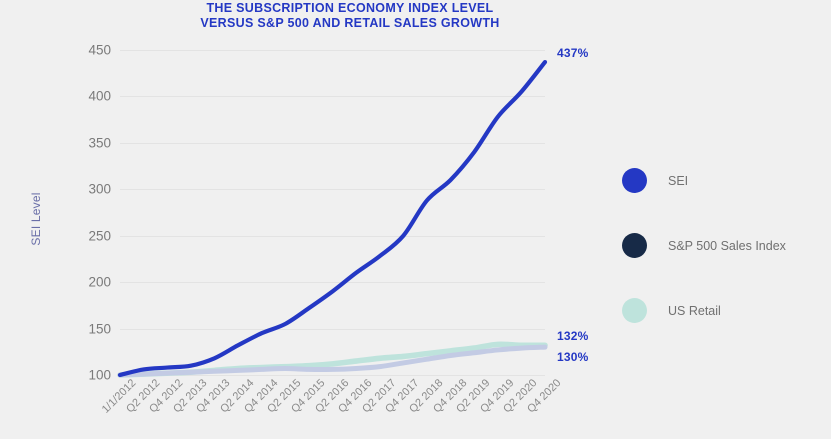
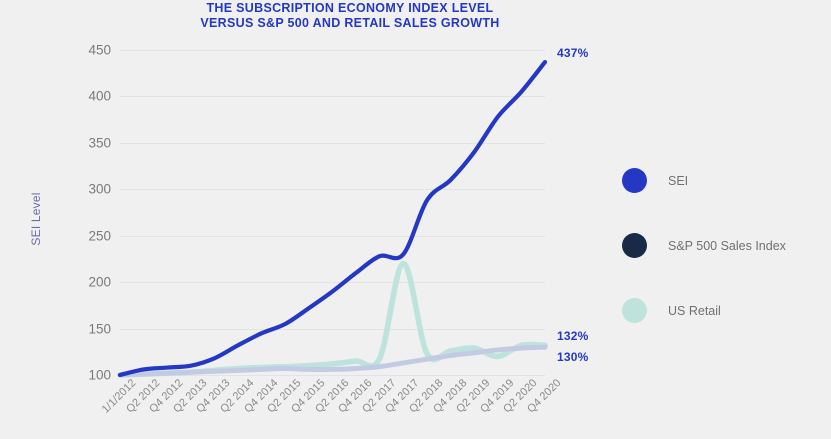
SEI/Q4 2017: 250 -> 230
US Retail/Q4 2017: 120 -> 220
US Retail/Q4 2019: 130 -> 120
